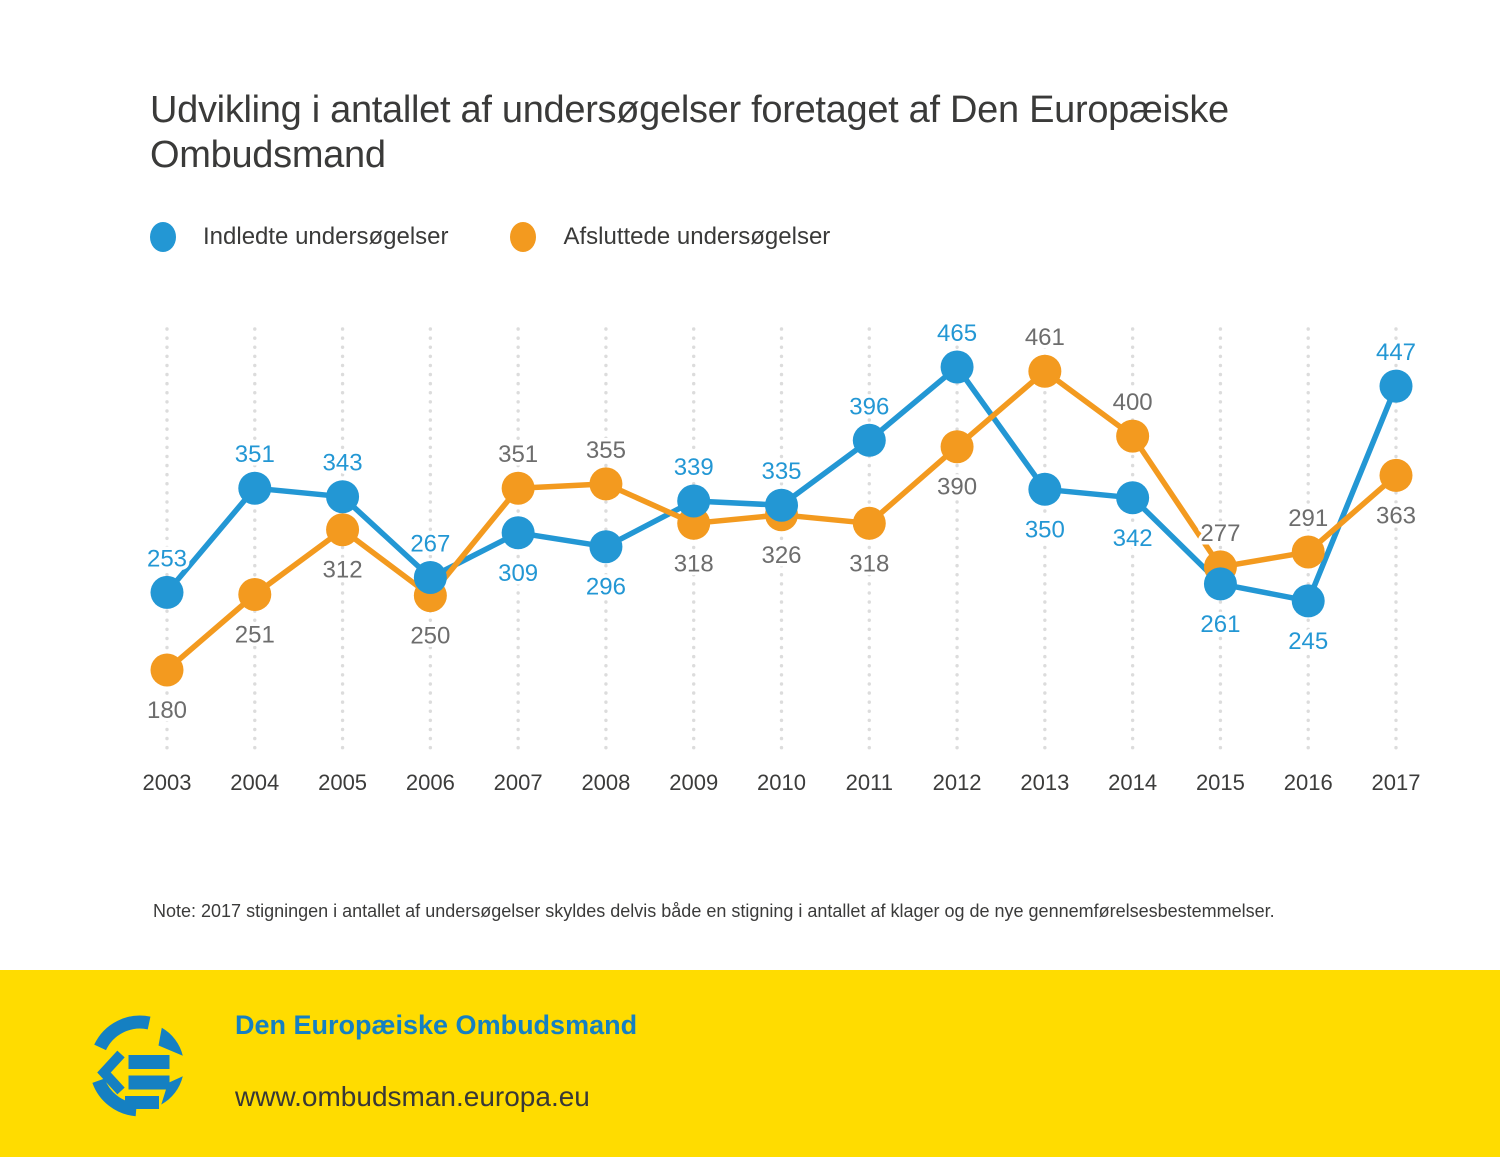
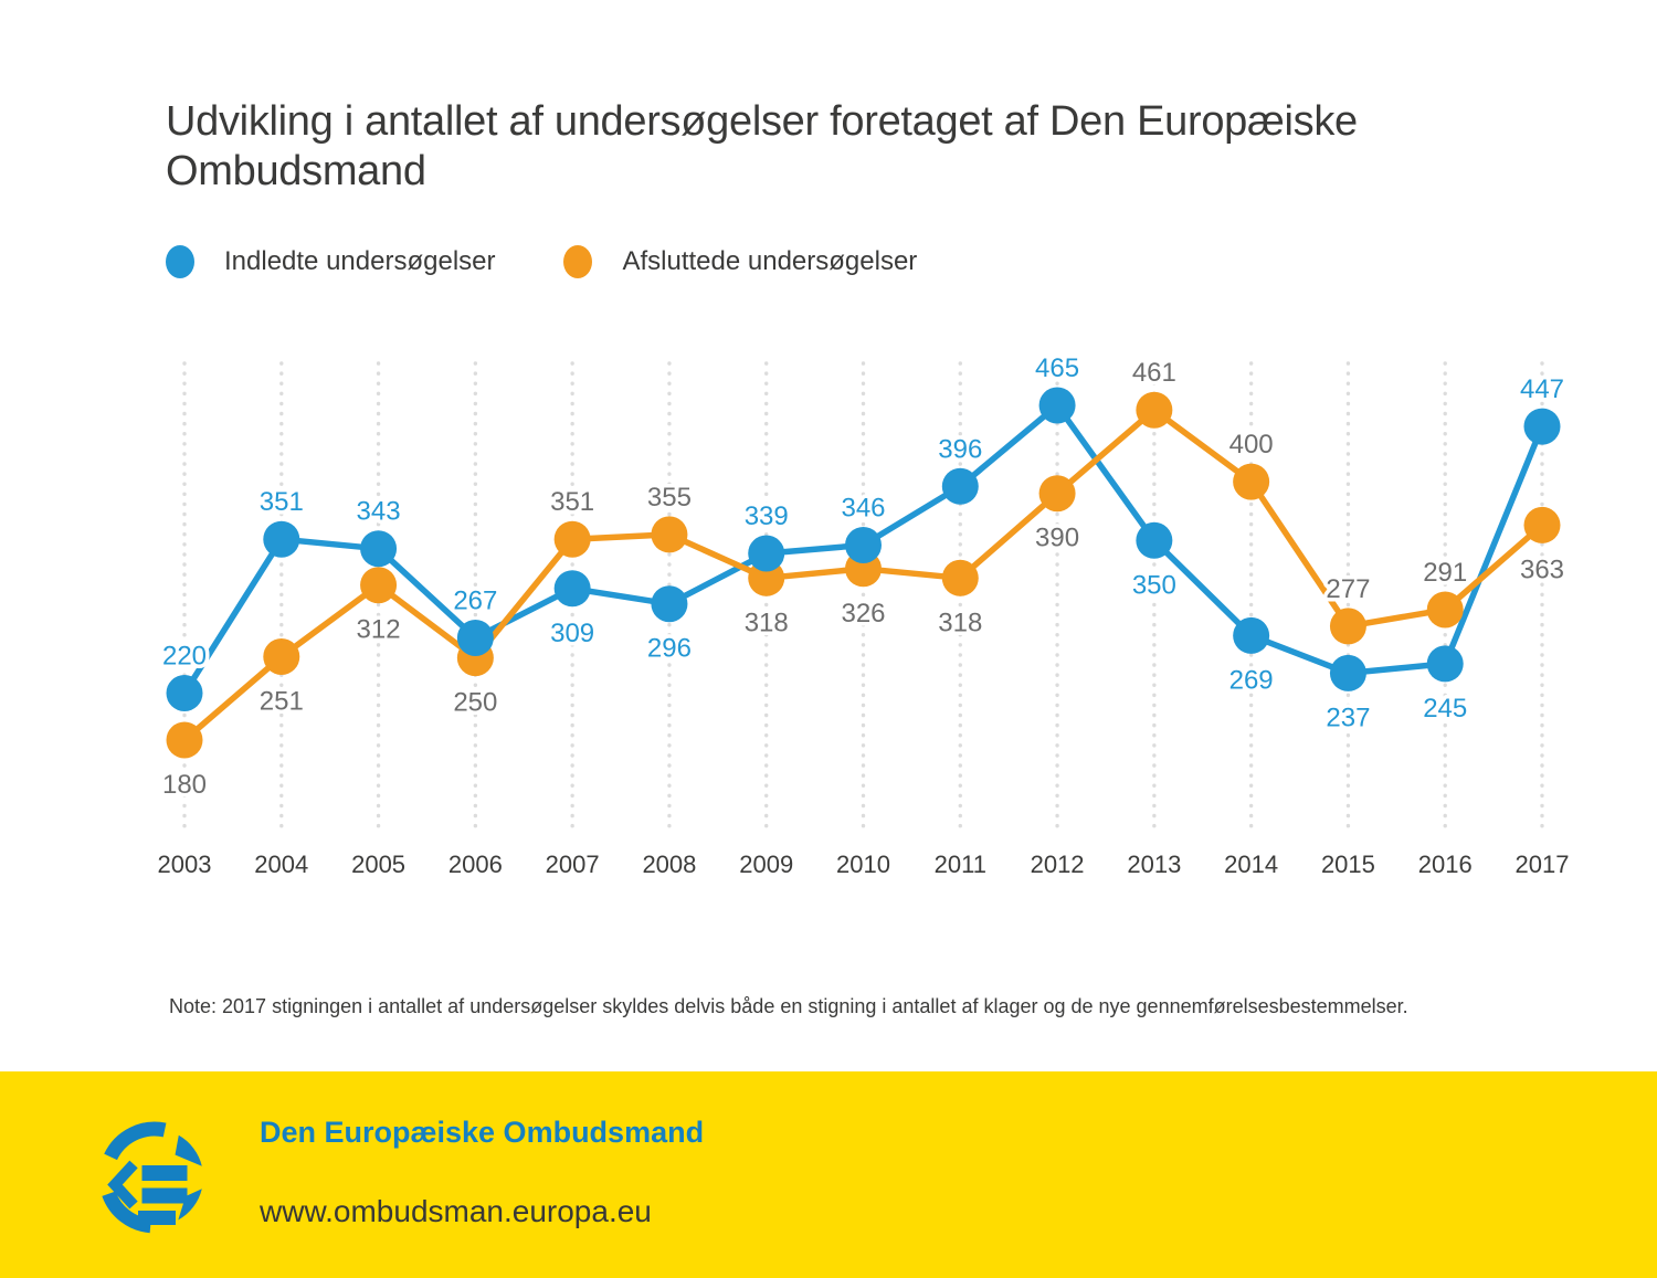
Indledte undersøgelser/2003: 253 -> 220
Indledte undersøgelser/2010: 335 -> 346
Indledte undersøgelser/2014: 342 -> 269
Indledte undersøgelser/2015: 261 -> 237
